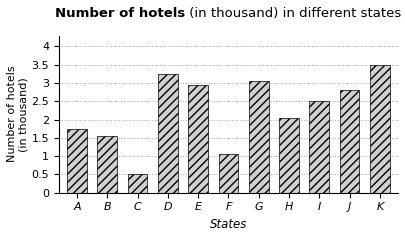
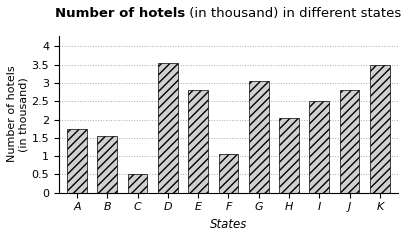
D: 3.25 -> 3.55
E: 2.95 -> 2.80
